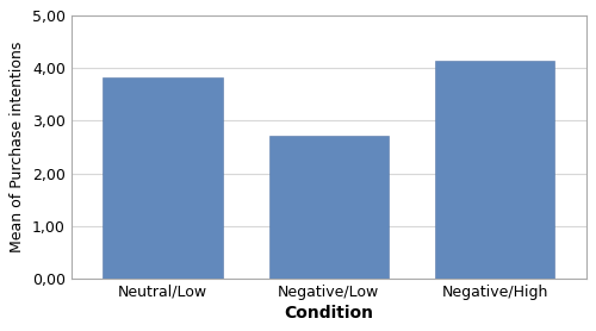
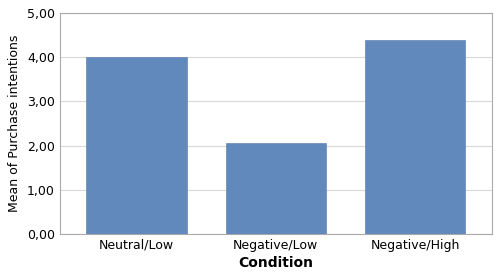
Neutral/Low: 3,82 -> 4,00
Negative/Low: 2,72 -> 2,05
Negative/High: 4,15 -> 4,40
